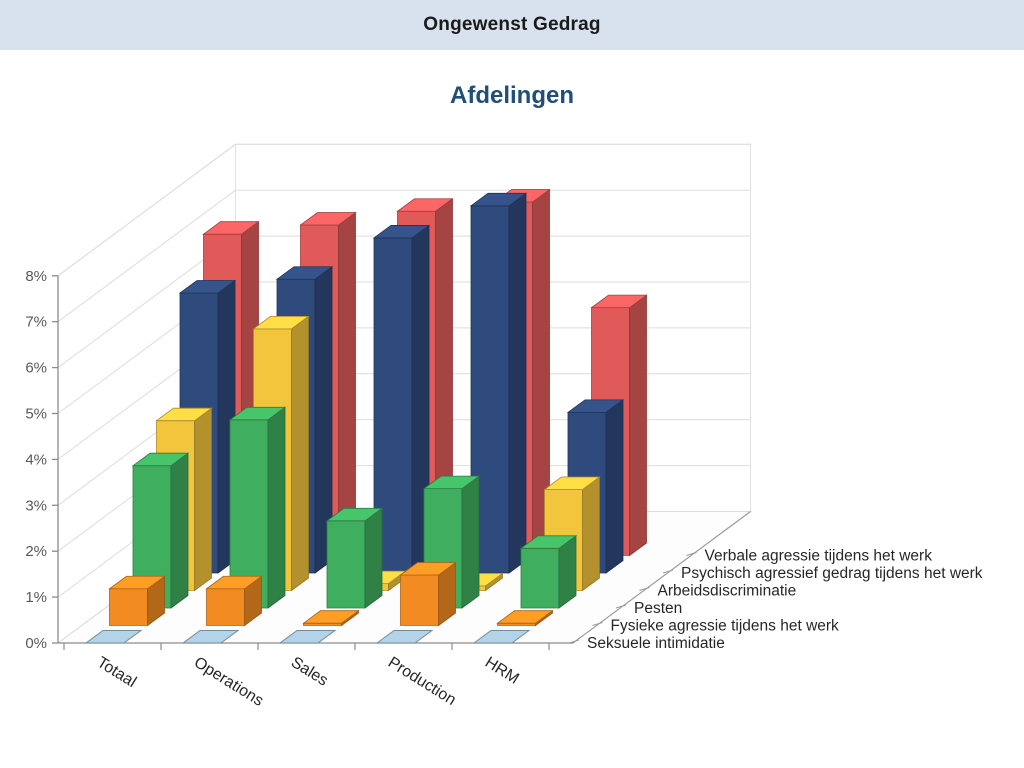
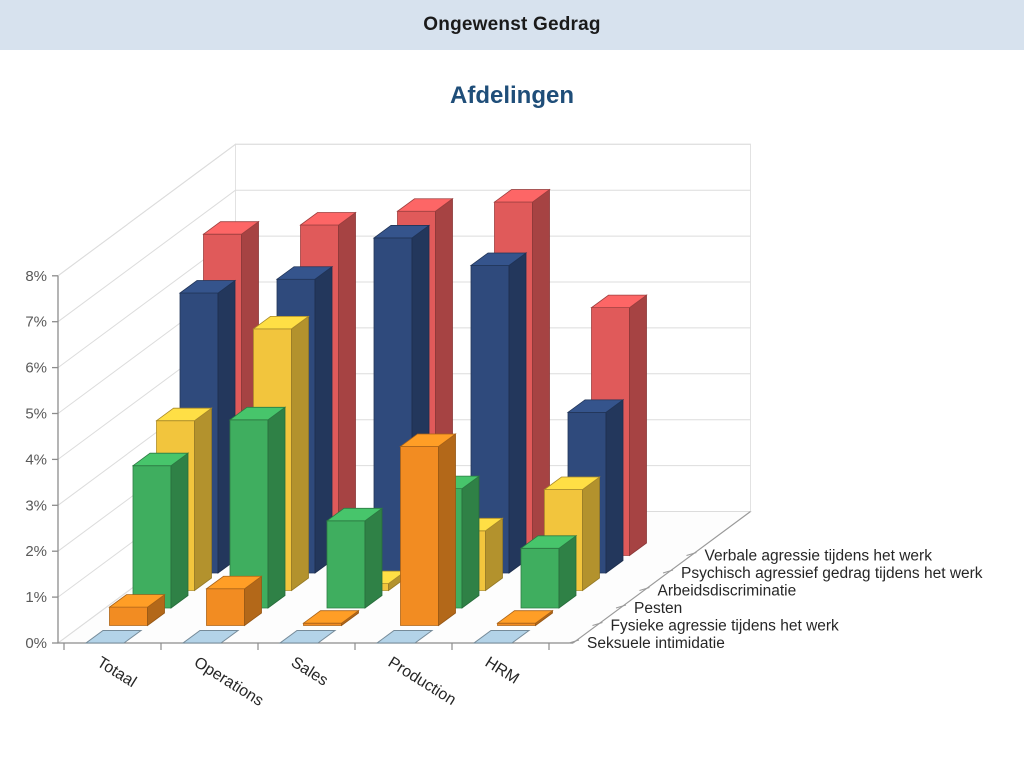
Fysieke agressie tijdens het werk/Totaal: 0.8% -> 0.4%
Psychisch agressief gedrag tijdens het werk/Production: 8.0% -> 6.7%
Arbeidsdiscriminatie/Production: 0.1% -> 1.3%
Fysieke agressie tijdens het werk/Production: 1.1% -> 3.9%
